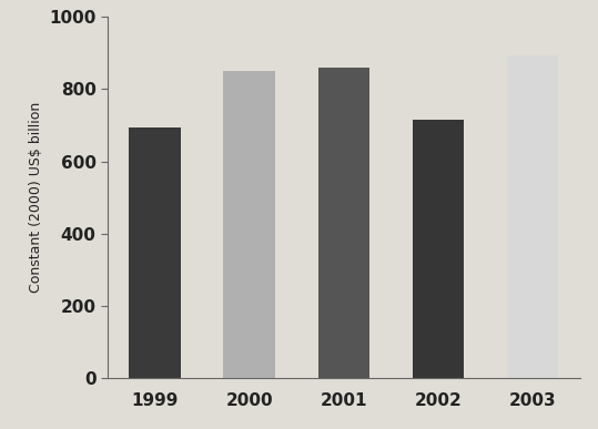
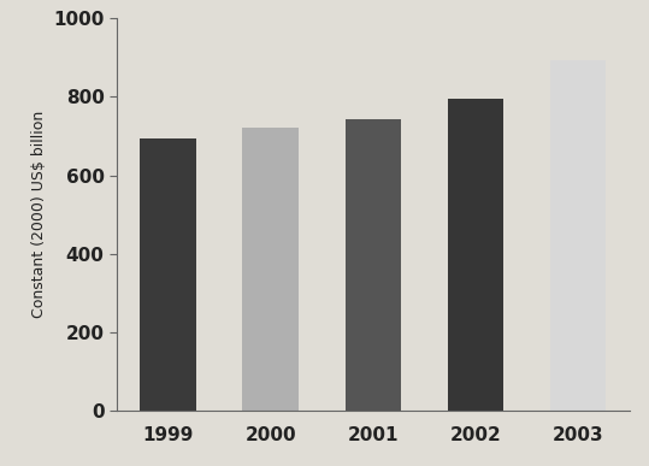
2000: 850 -> 722
2001: 860 -> 742
2002: 715 -> 795
